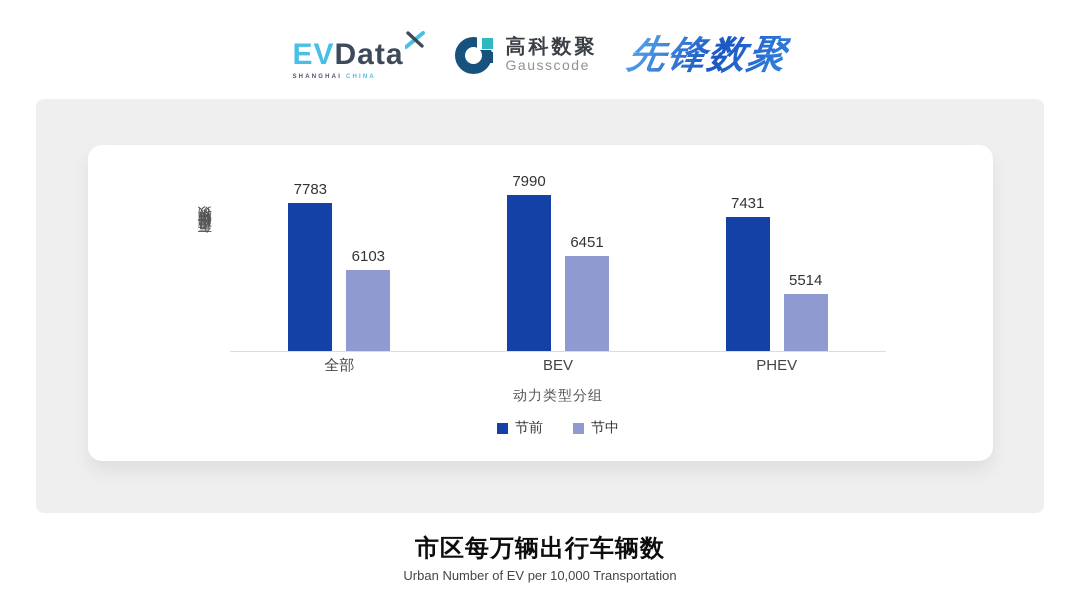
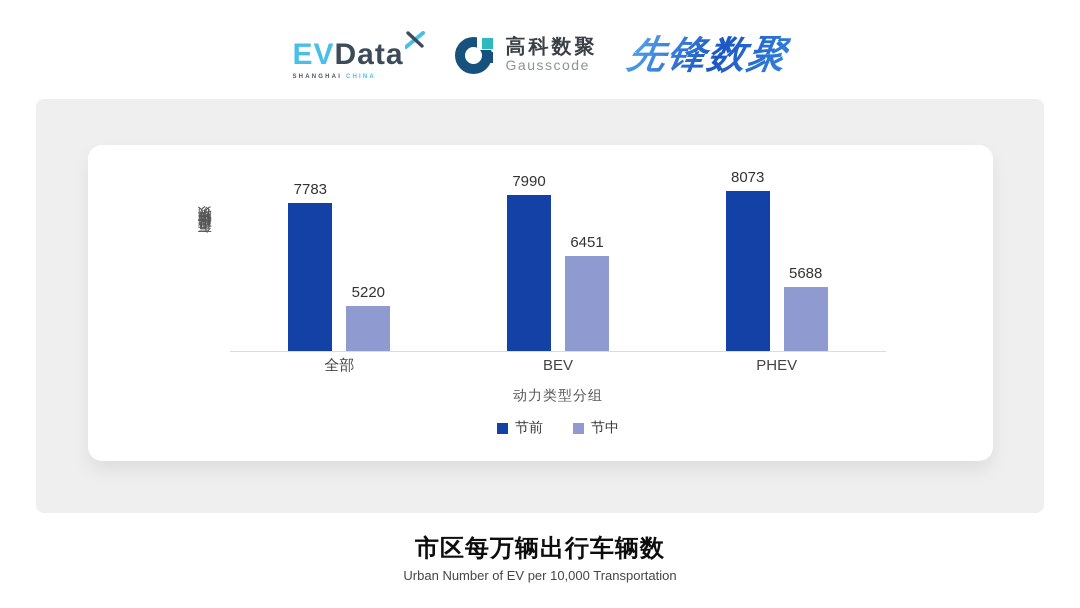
节中/全部: 6103 -> 5220
节前/PHEV: 7431 -> 8073
节中/PHEV: 5514 -> 5688
